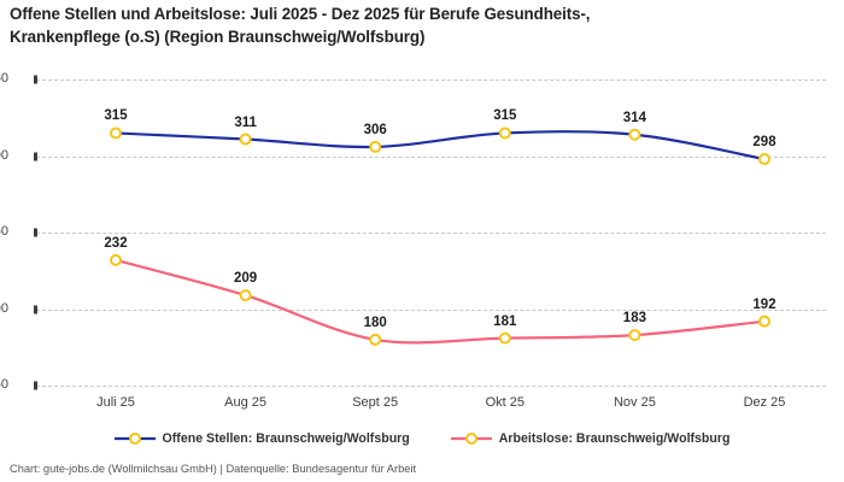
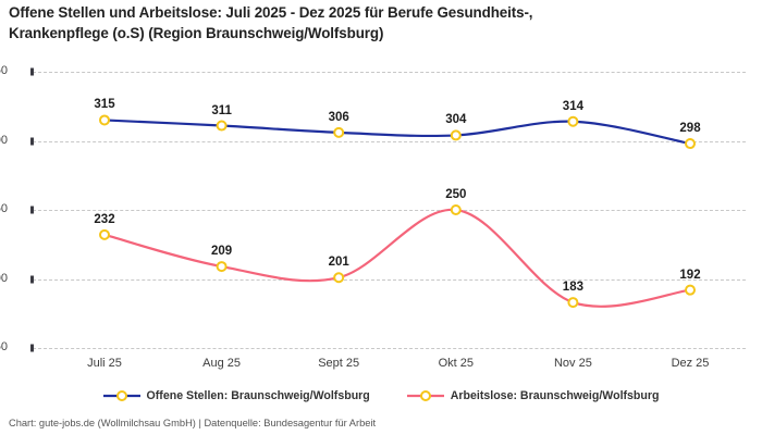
Arbeitslose: Braunschweig/Wolfsburg/Sept 25: 180 -> 201
Offene Stellen: Braunschweig/Wolfsburg/Okt 25: 315 -> 304
Arbeitslose: Braunschweig/Wolfsburg/Okt 25: 181 -> 250
